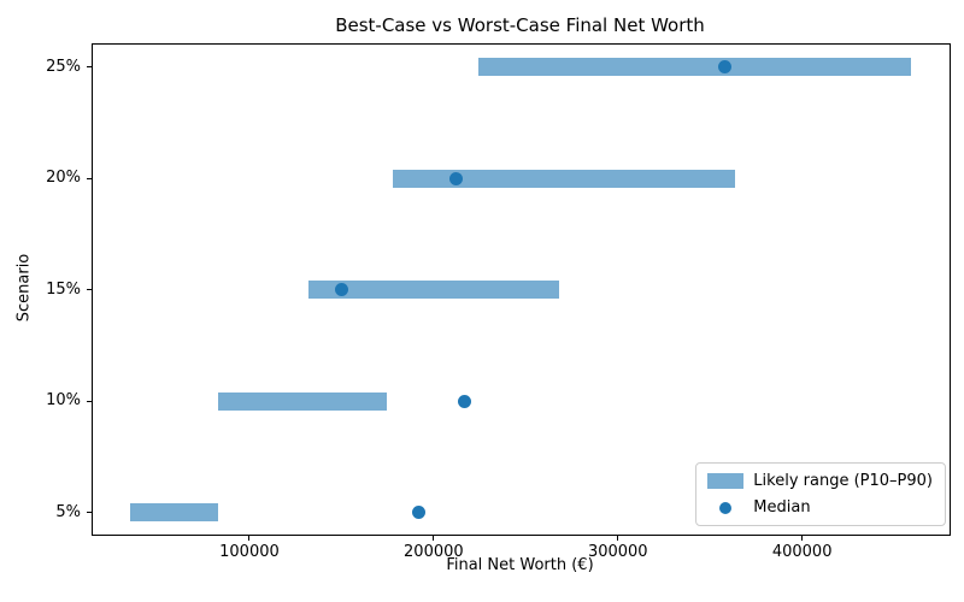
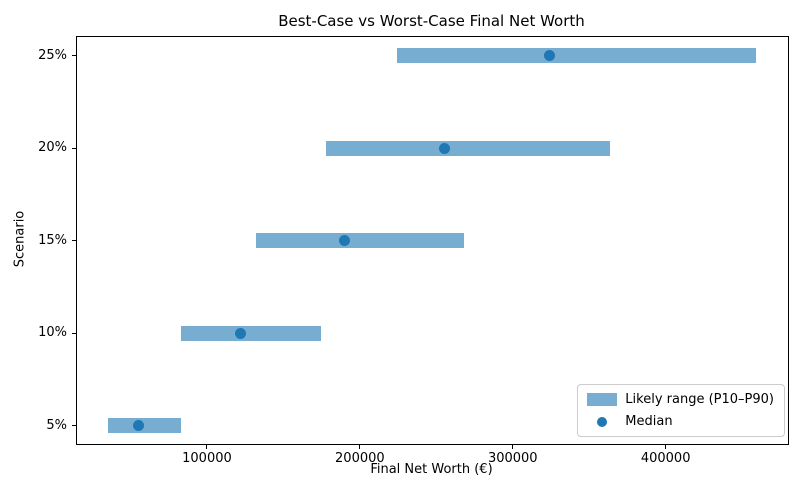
Median/5%: 192000 -> 55000
Median/10%: 217000 -> 122000
Median/15%: 150000 -> 190000
Median/20%: 212000 -> 256000
Median/25%: 358000 -> 324000
